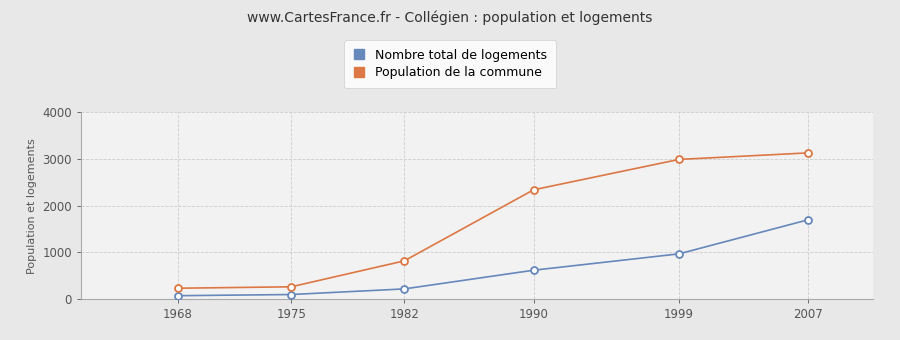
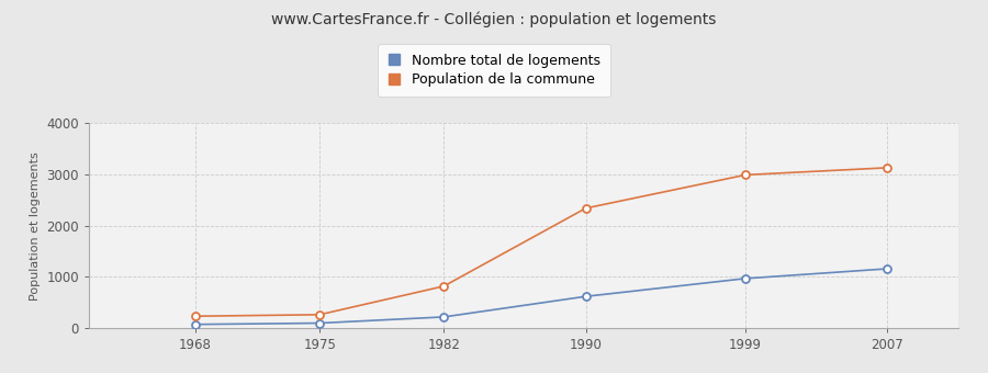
Nombre total de logements/2007: 1700 -> 1160
